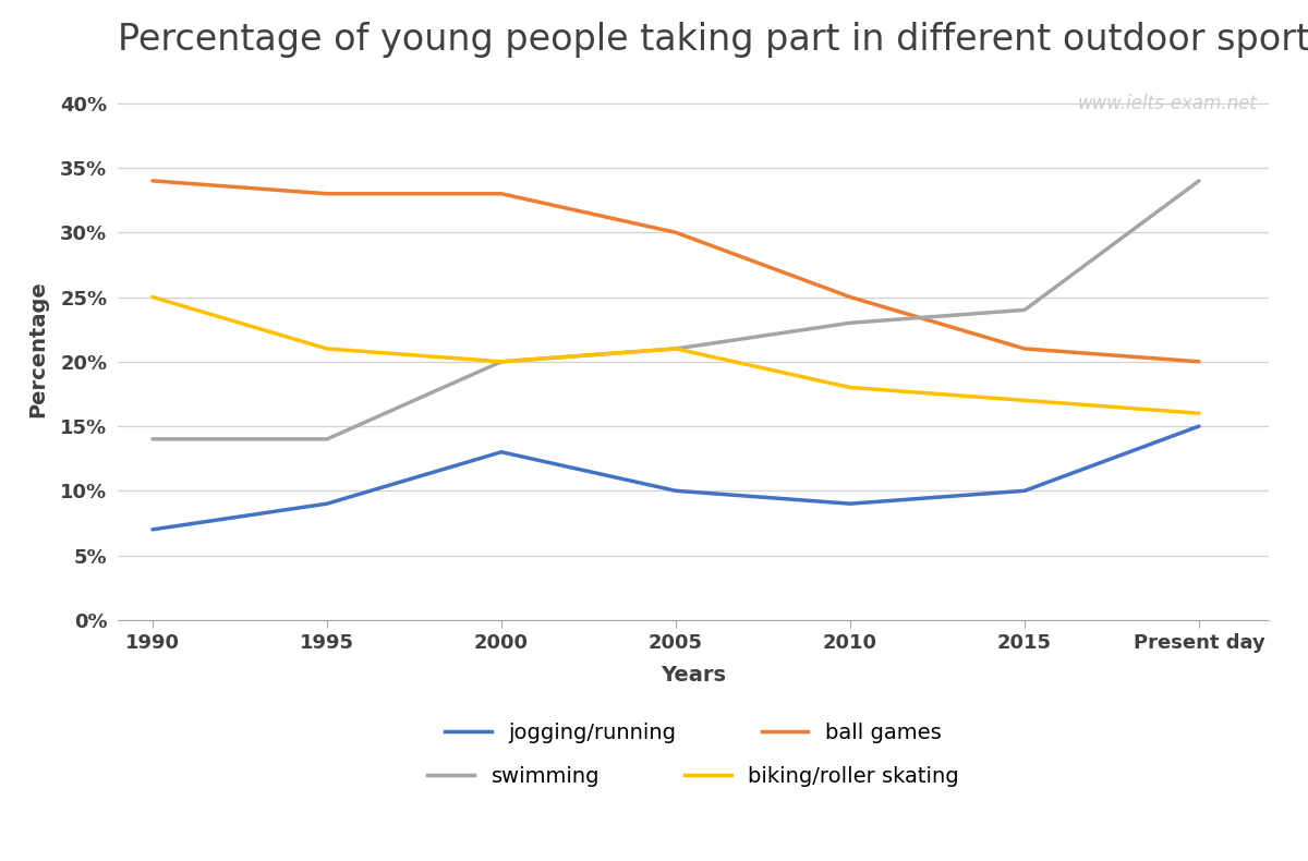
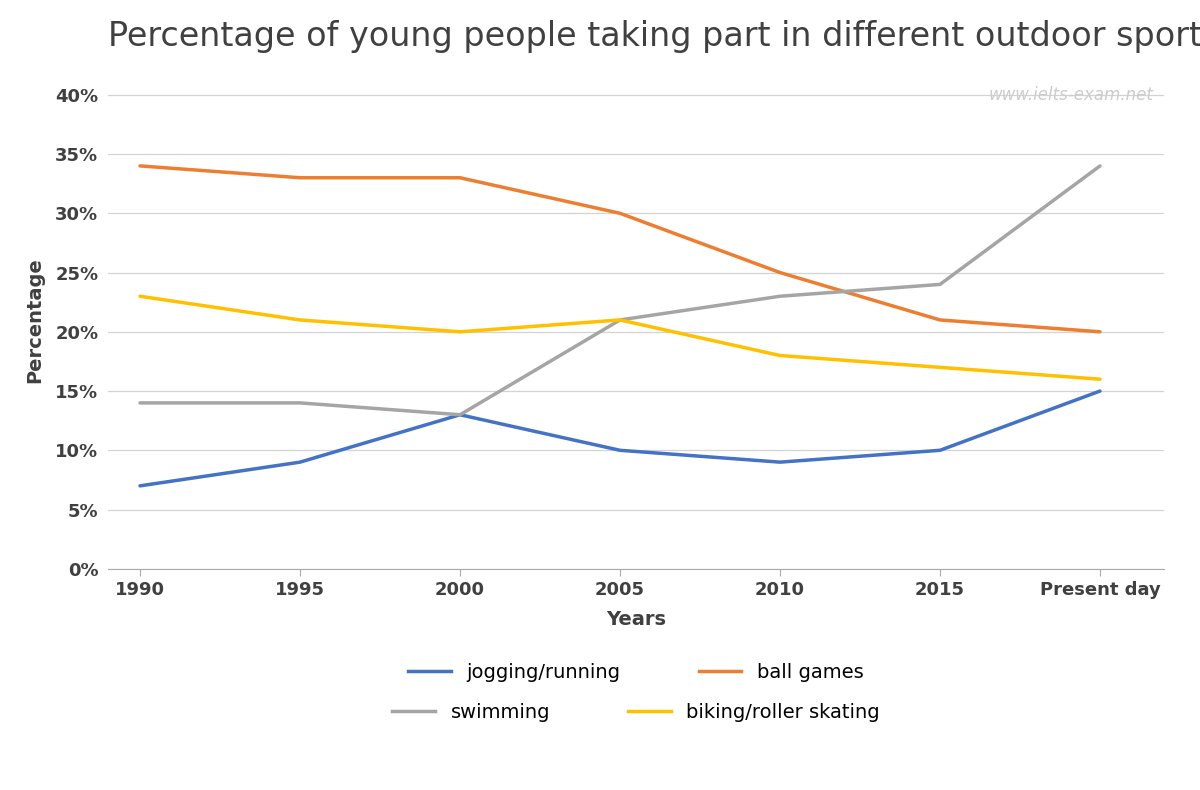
biking/roller skating/1990: 25% -> 23%
swimming/2000: 20% -> 13%
